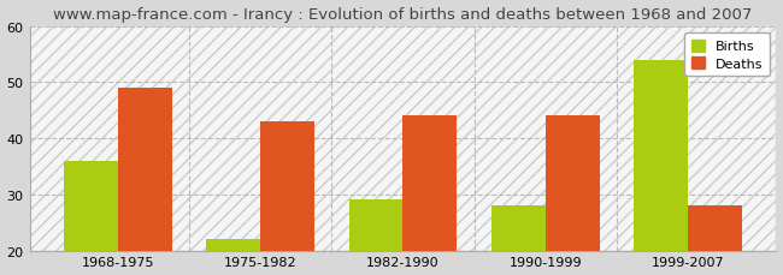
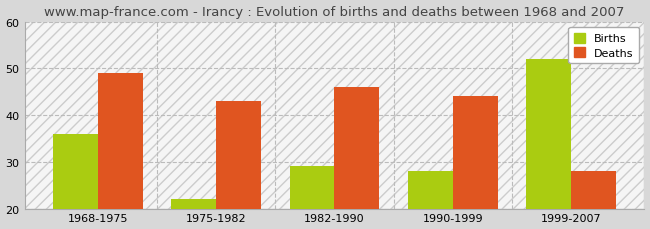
Deaths/1982-1990: 44 -> 46
Births/1999-2007: 54 -> 52
